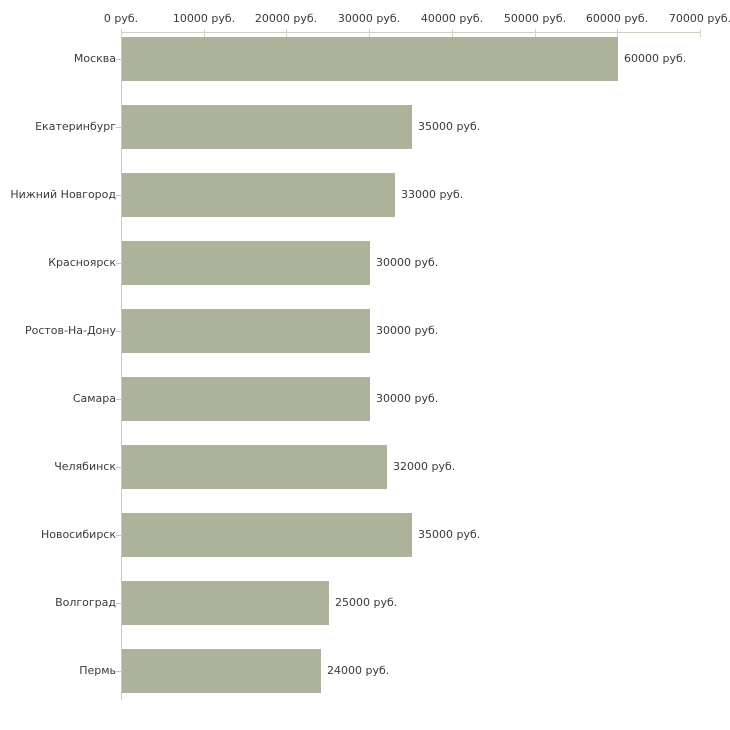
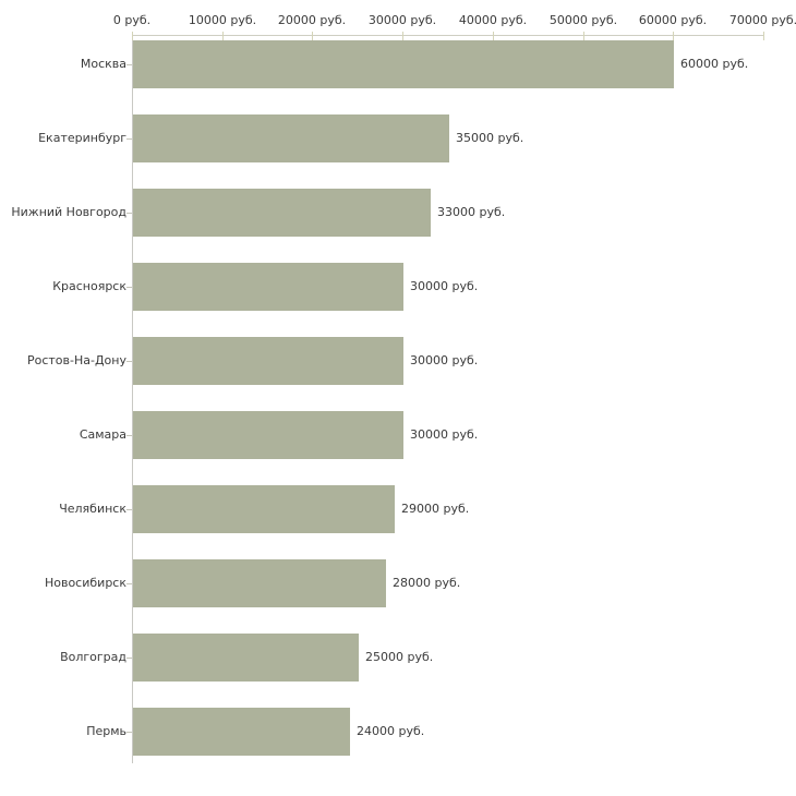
Челябинск: 32000 -> 29000
Новосибирск: 35000 -> 28000
